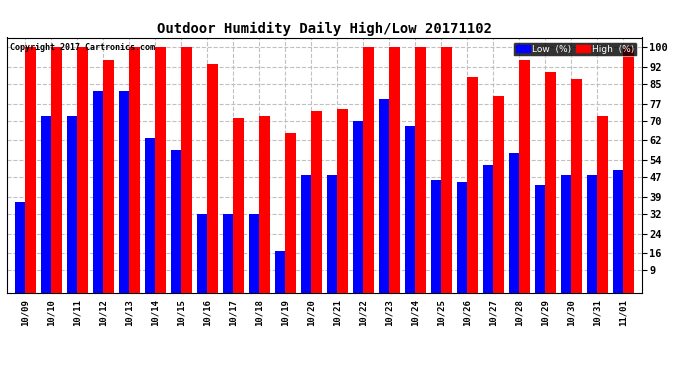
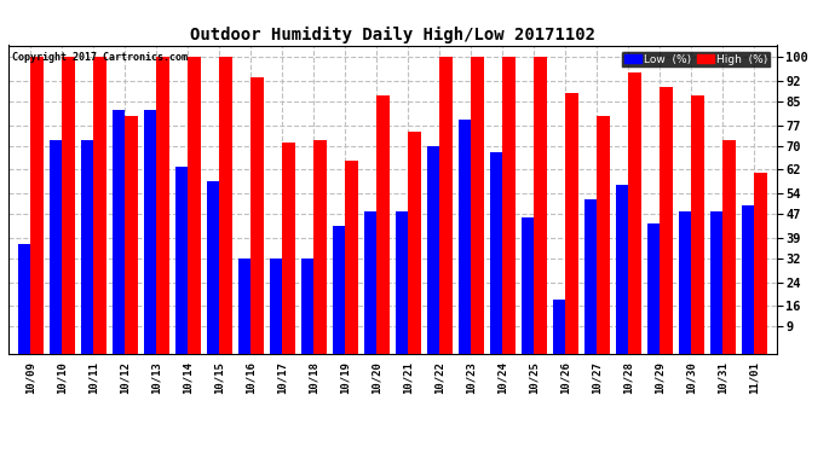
High (%)/10/12: 95 -> 80
Low (%)/10/19: 17 -> 43
High (%)/10/20: 74 -> 87
Low (%)/10/26: 45 -> 18
High (%)/11/01: 100 -> 61
